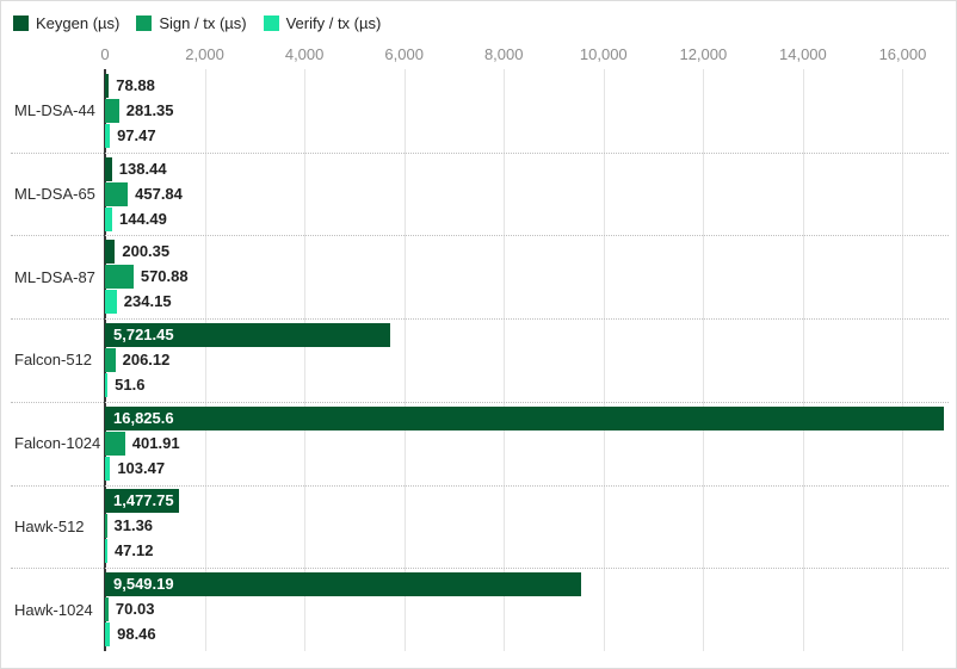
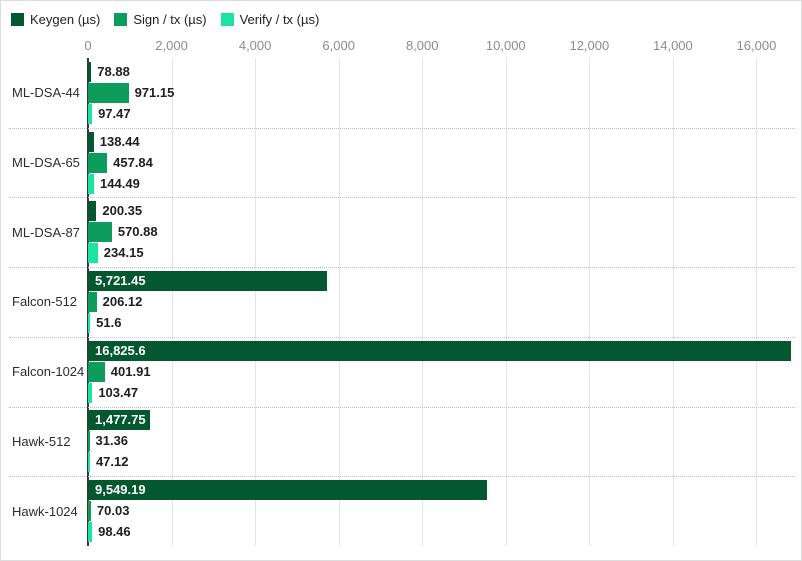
Sign / tx (µs)/ML-DSA-44: 281.35 -> 971.15
